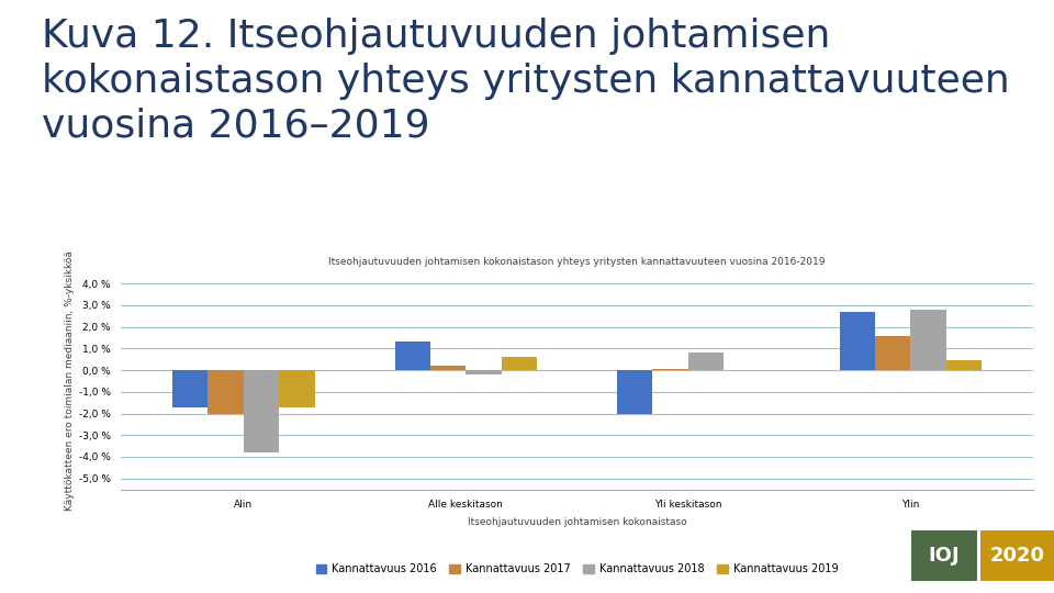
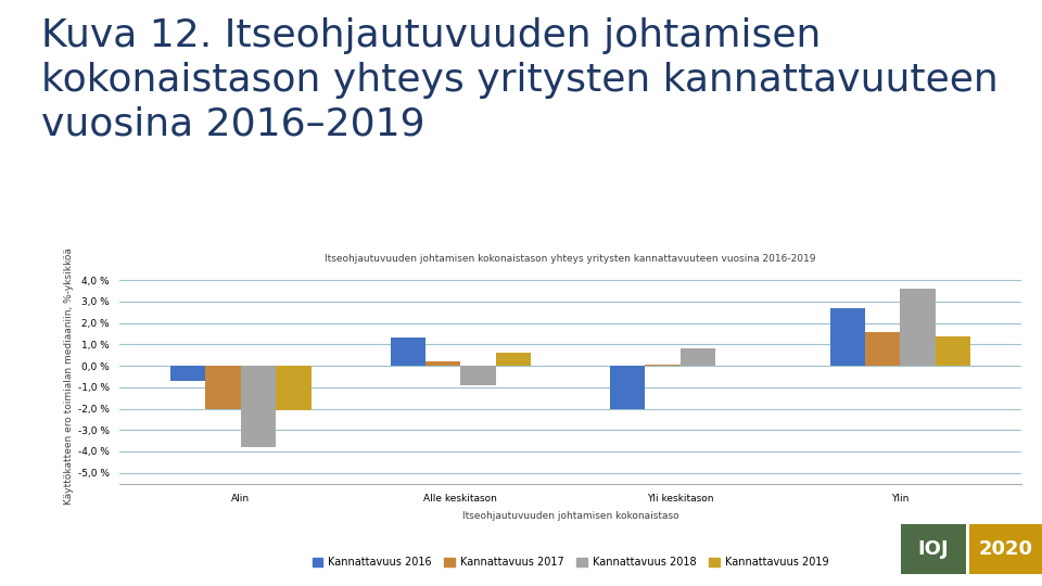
Kannattavuus 2016/Alin: -1,7 % -> -0,7 %
Kannattavuus 2019/Alin: -1,7 % -> -2,1 %
Kannattavuus 2018/Alle keskitason: -0,2 % -> -0,9 %
Kannattavuus 2018/Ylin: 2,8 % -> 3,6 %
Kannattavuus 2019/Ylin: 0,5 % -> 1,4 %
